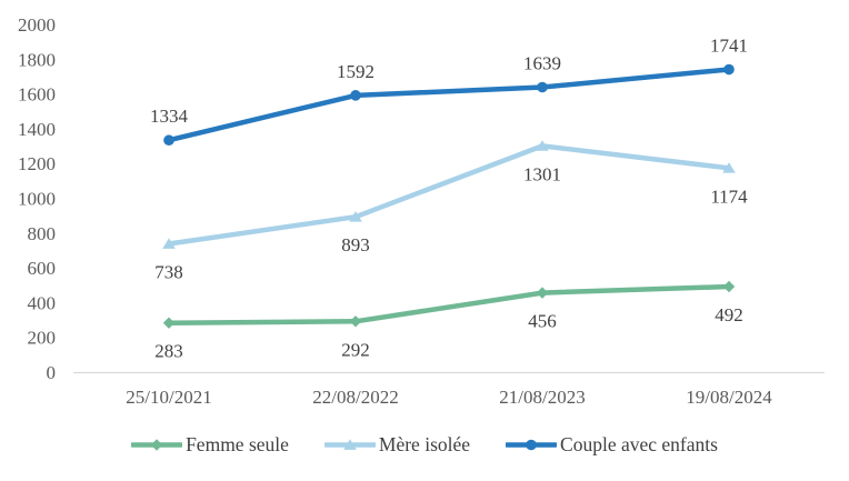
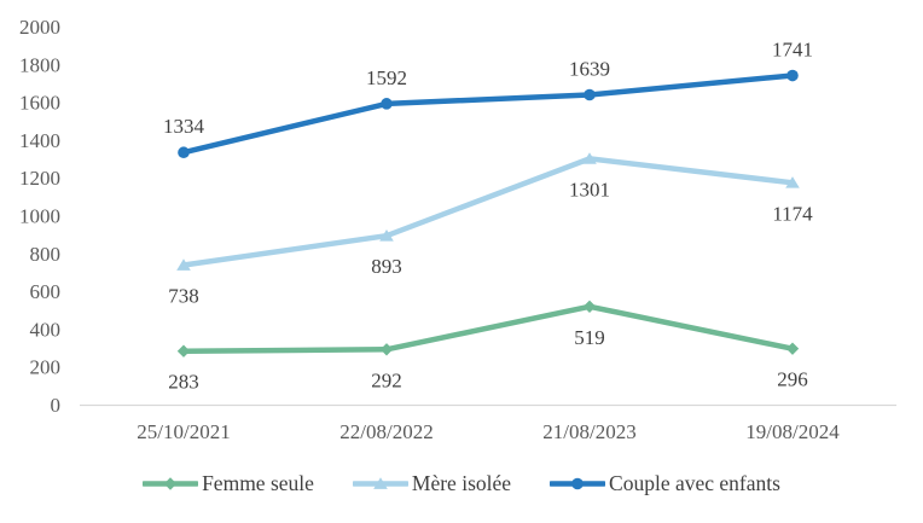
Femme seule/21/08/2023: 456 -> 519
Femme seule/19/08/2024: 492 -> 296
